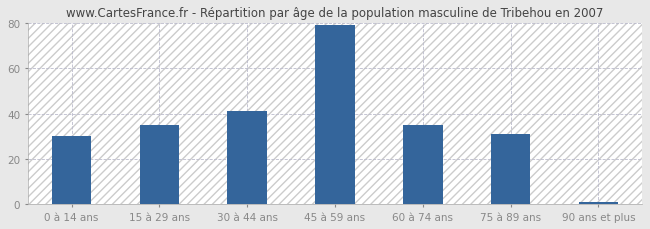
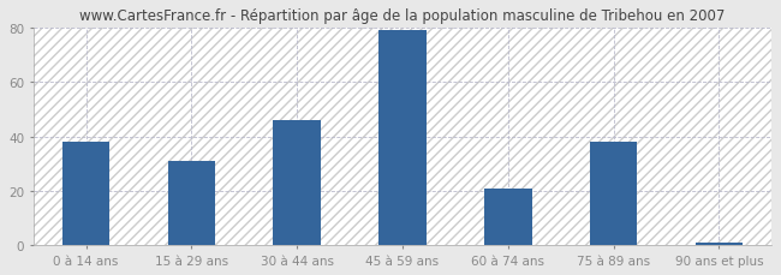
0 à 14 ans: 30 -> 38
15 à 29 ans: 35 -> 31
30 à 44 ans: 41 -> 46
60 à 74 ans: 35 -> 21
75 à 89 ans: 31 -> 38
